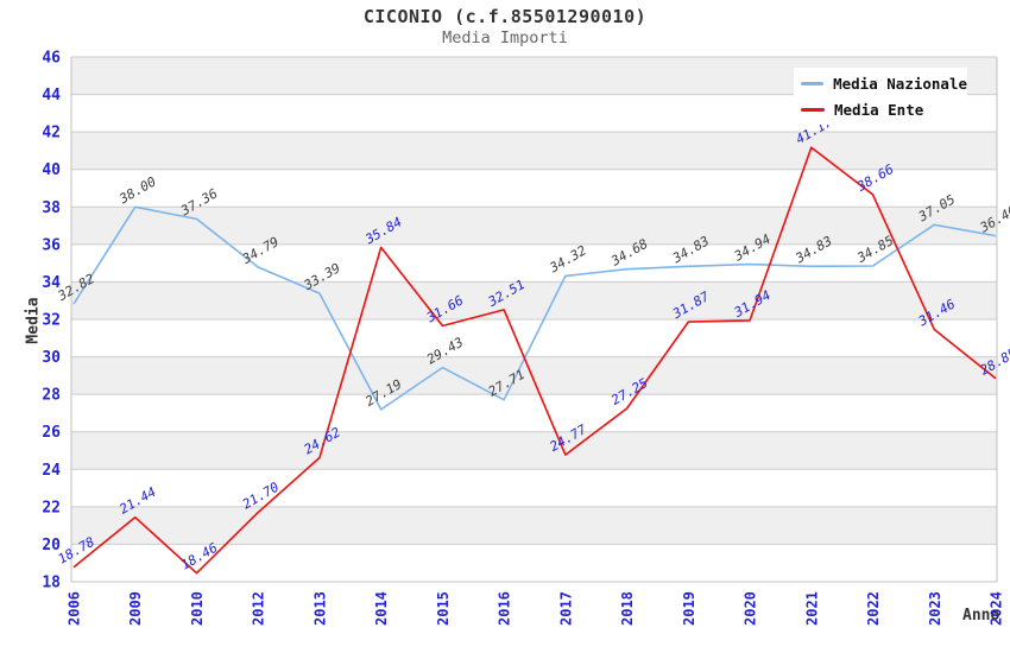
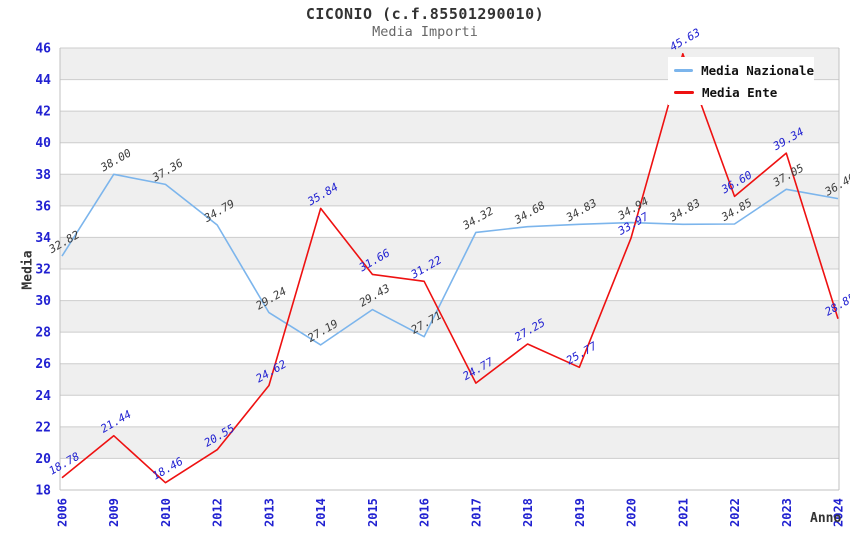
Media Ente/2012: 21.70 -> 20.55
Media Nazionale/2013: 33.39 -> 29.24
Media Ente/2016: 32.51 -> 31.22
Media Ente/2019: 31.87 -> 25.77
Media Ente/2020: 31.94 -> 33.97
Media Ente/2021: 41.17 -> 45.63
Media Ente/2022: 38.66 -> 36.60
Media Ente/2023: 31.46 -> 39.34
